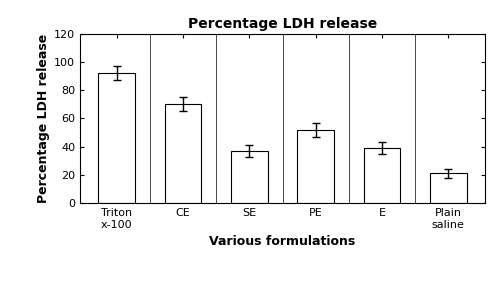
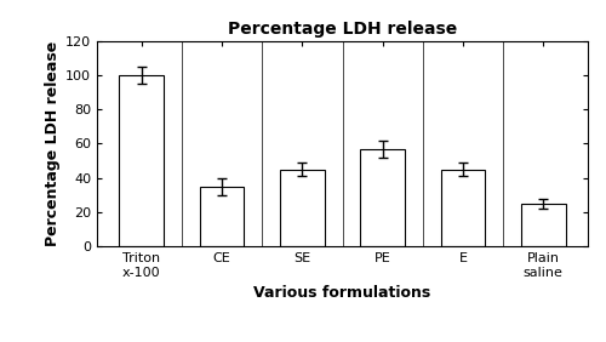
Triton x-100: 92 -> 100
CE: 70 -> 35
SE: 37 -> 45
PE: 52 -> 57
E: 39 -> 45
Plain saline: 21 -> 25
